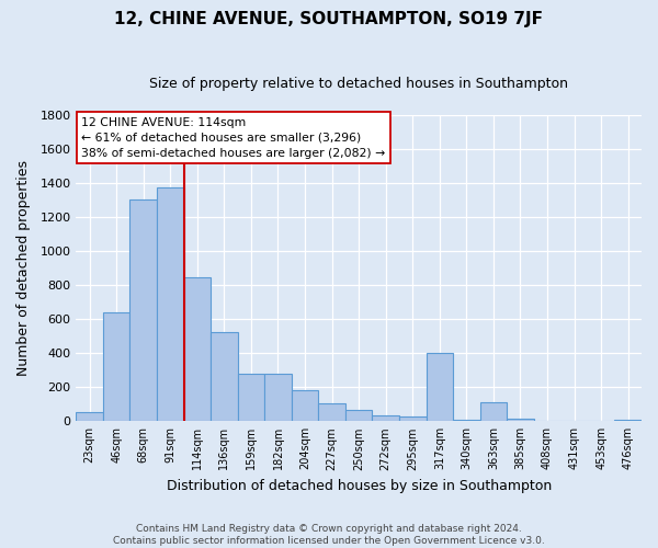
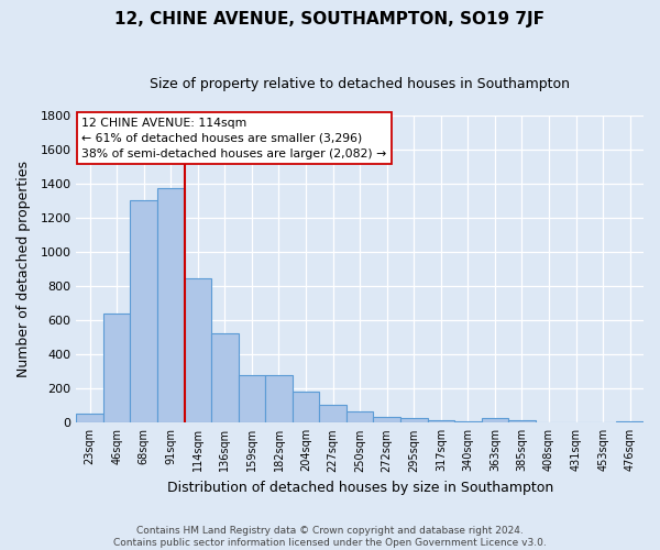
317sqm: 400 -> 10
363sqm: 110 -> 20
